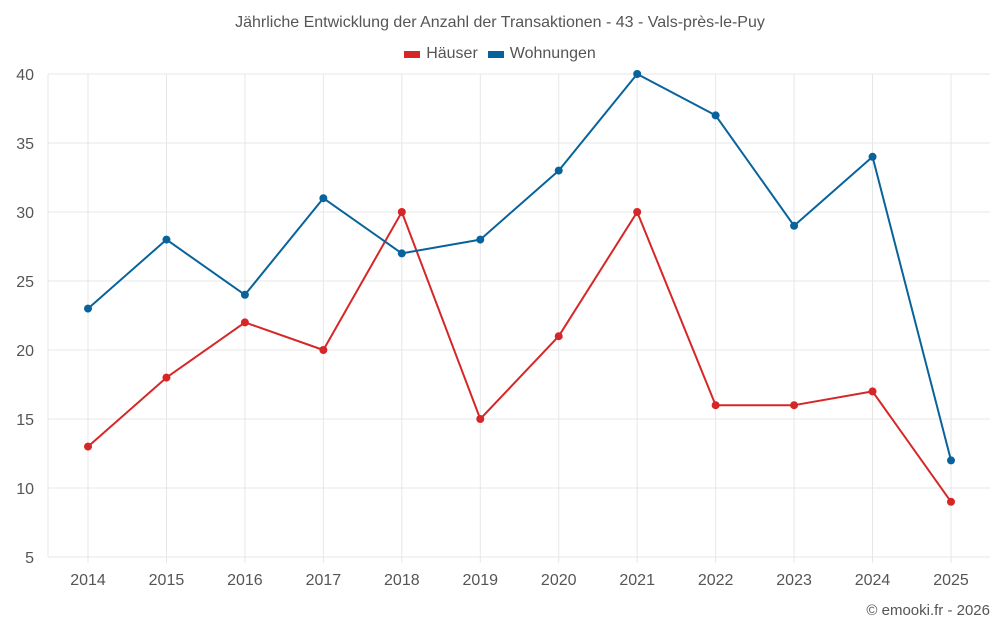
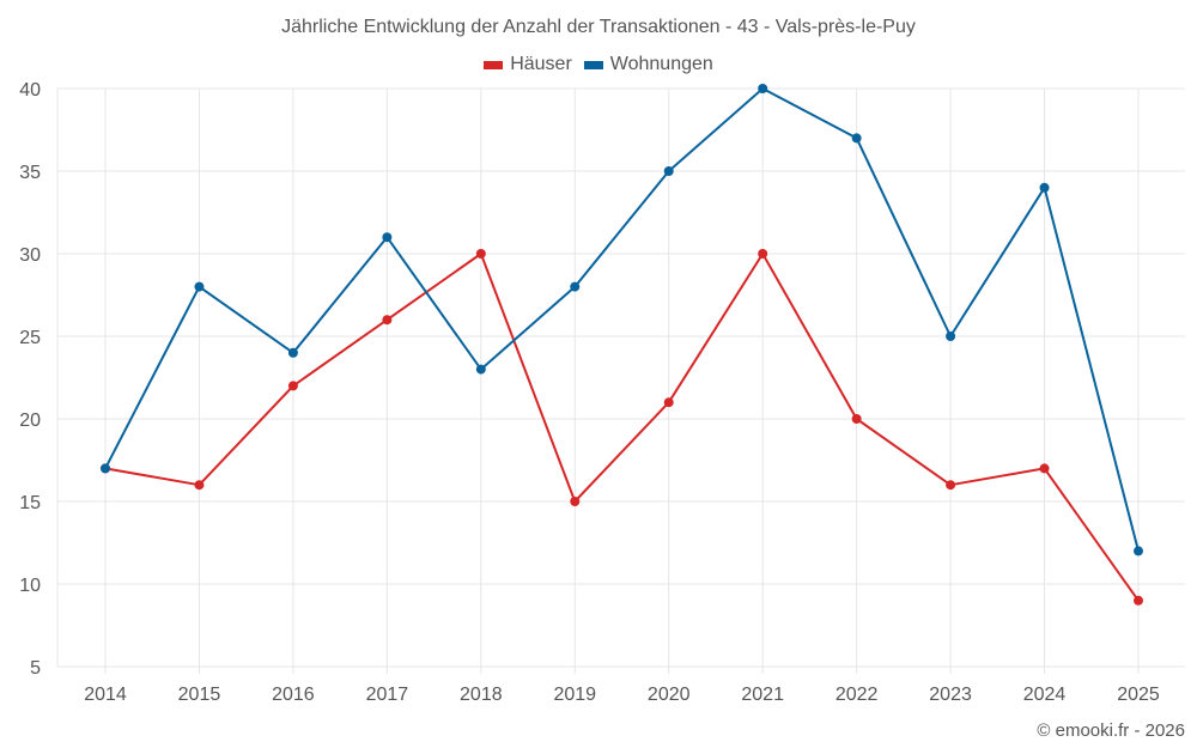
Häuser/2014: 13 -> 17
Wohnungen/2014: 23 -> 17
Häuser/2015: 18 -> 16
Häuser/2017: 20 -> 26
Wohnungen/2018: 27 -> 23
Wohnungen/2020: 33 -> 35
Häuser/2022: 16 -> 20
Wohnungen/2023: 29 -> 25
